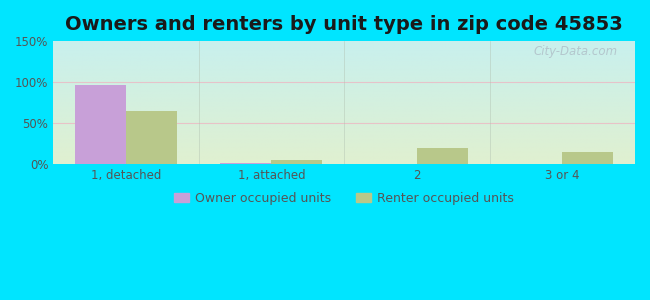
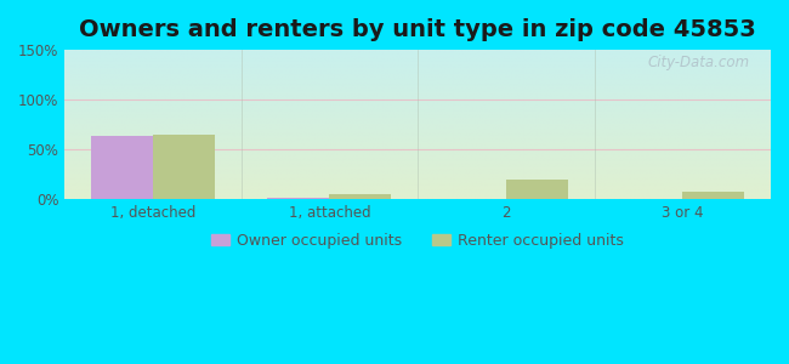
Owner occupied units/1, detached: 97% -> 64%
Renter occupied units/3 or 4: 15% -> 8%
